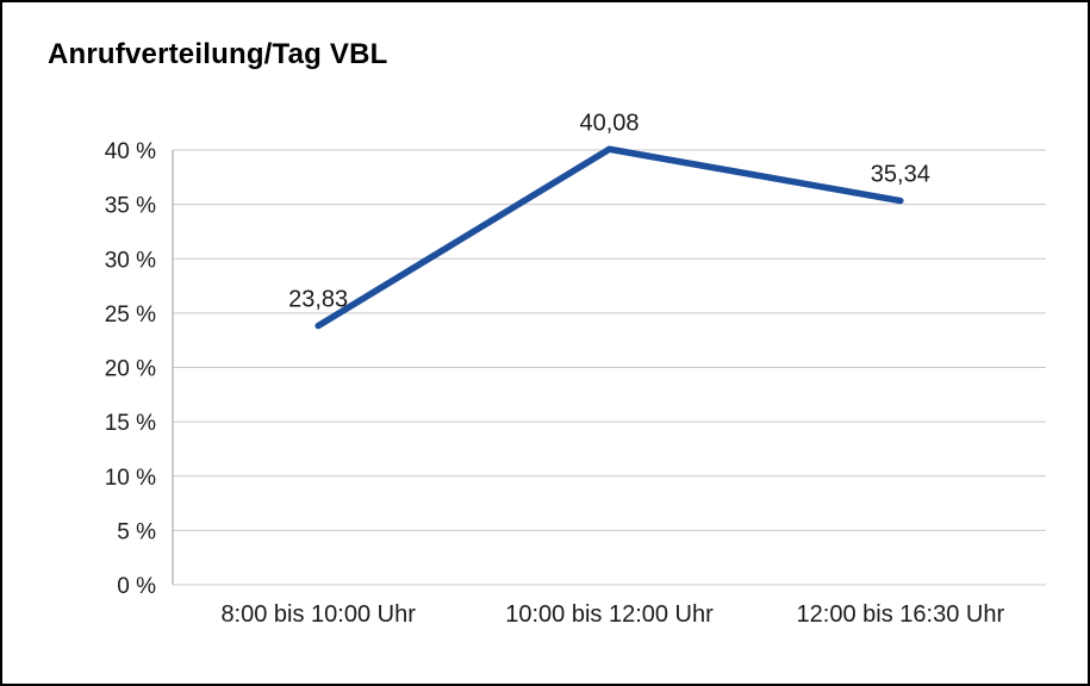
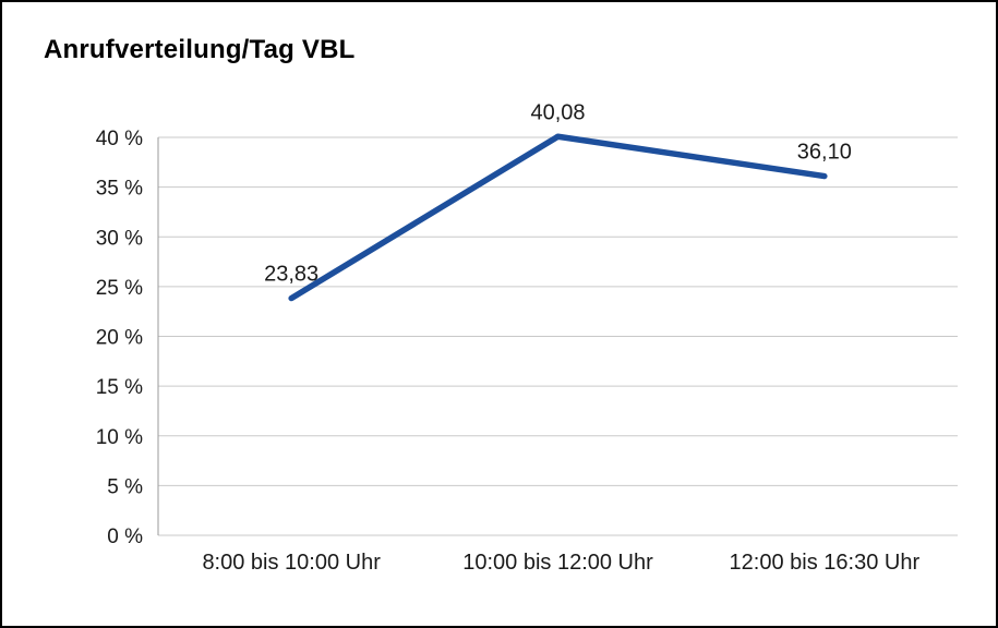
12:00 bis 16:30 Uhr: 35,34 -> 36,10
